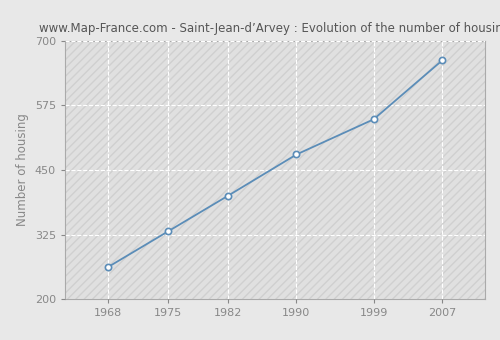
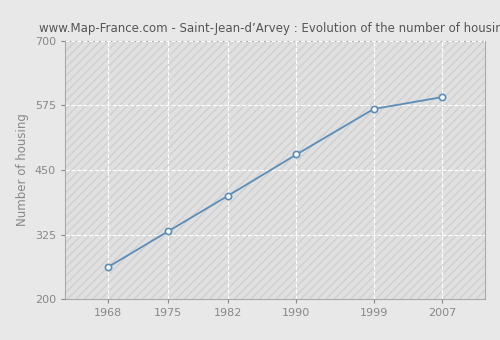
1999: 548 -> 568
2007: 662 -> 591
